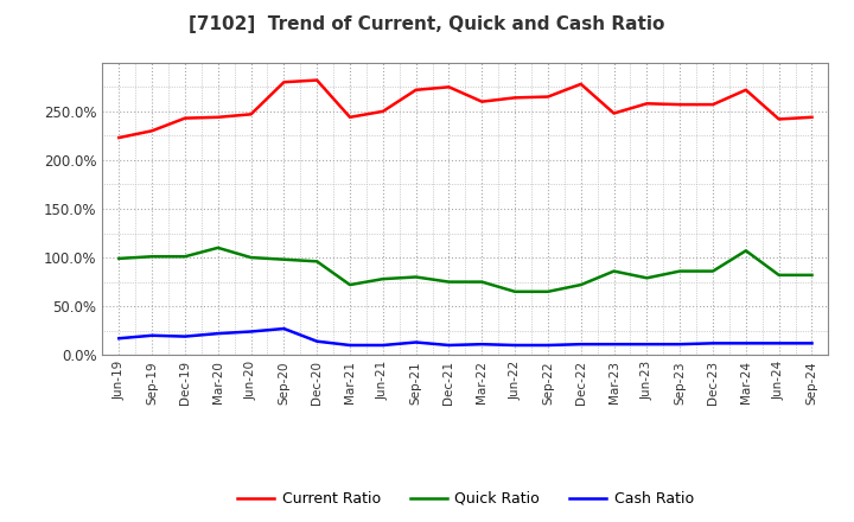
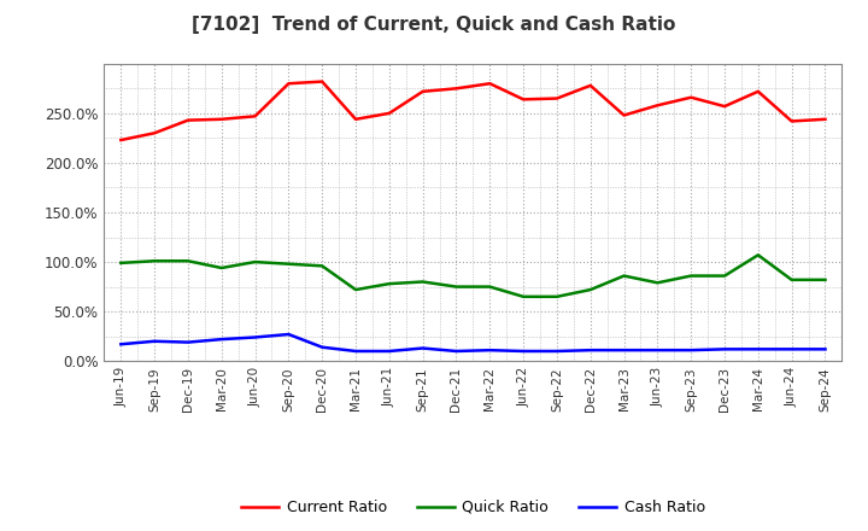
Quick Ratio/Mar-20: 110% -> 94%
Current Ratio/Mar-22: 260% -> 280%
Current Ratio/Sep-23: 257% -> 266%
